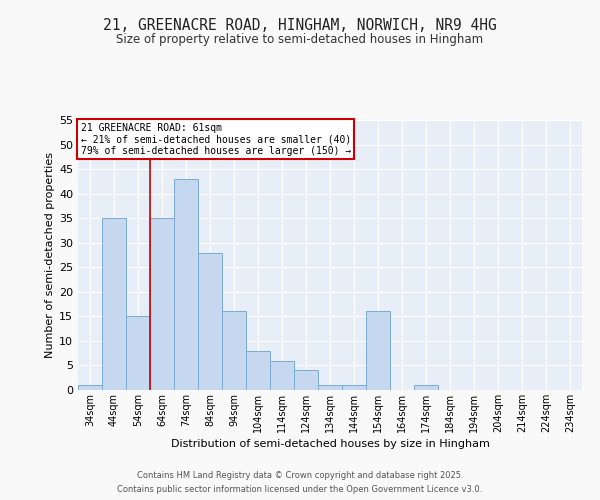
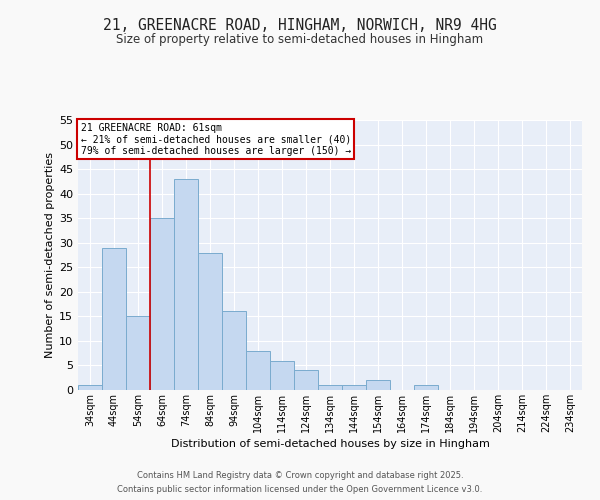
44sqm: 35 -> 29
154sqm: 16 -> 2
